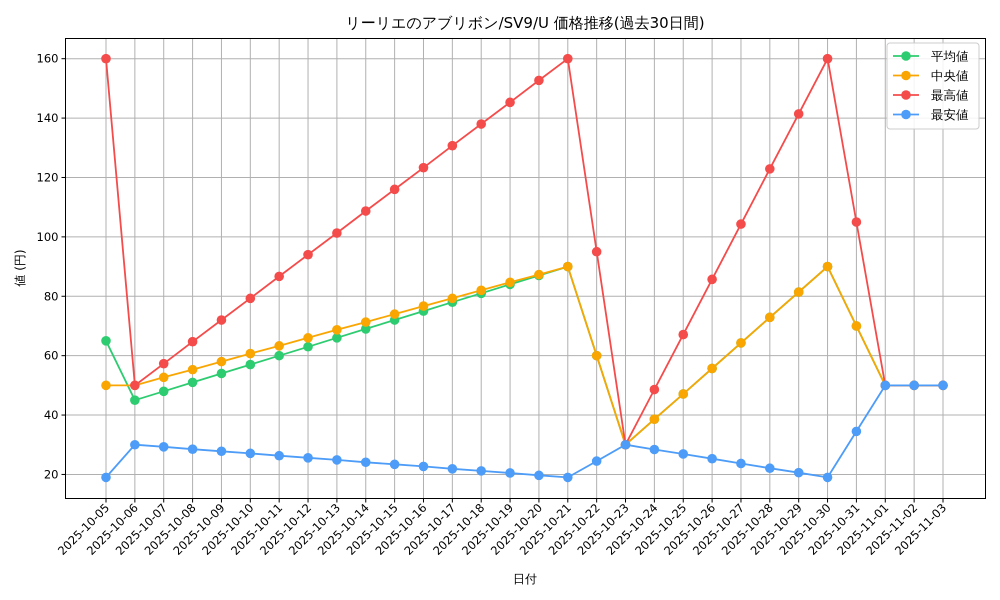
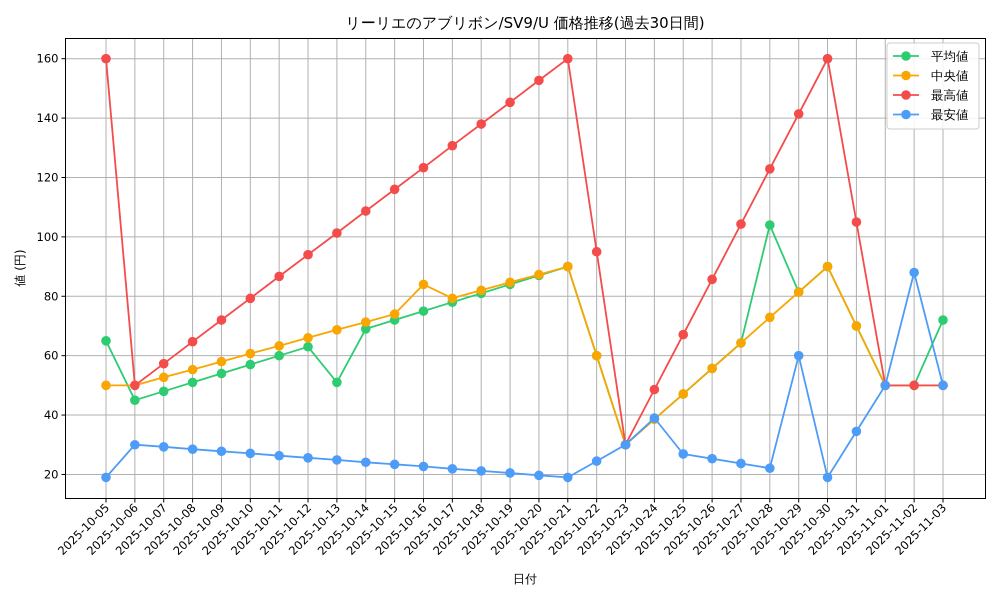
平均値/2025-10-13: 66 -> 51
中央値/2025-10-16: 77 -> 84
最安値/2025-10-24: 28 -> 39
平均値/2025-10-28: 73 -> 104
最安値/2025-10-29: 21 -> 60
最安値/2025-11-02: 50 -> 88
平均値/2025-11-03: 50 -> 72
